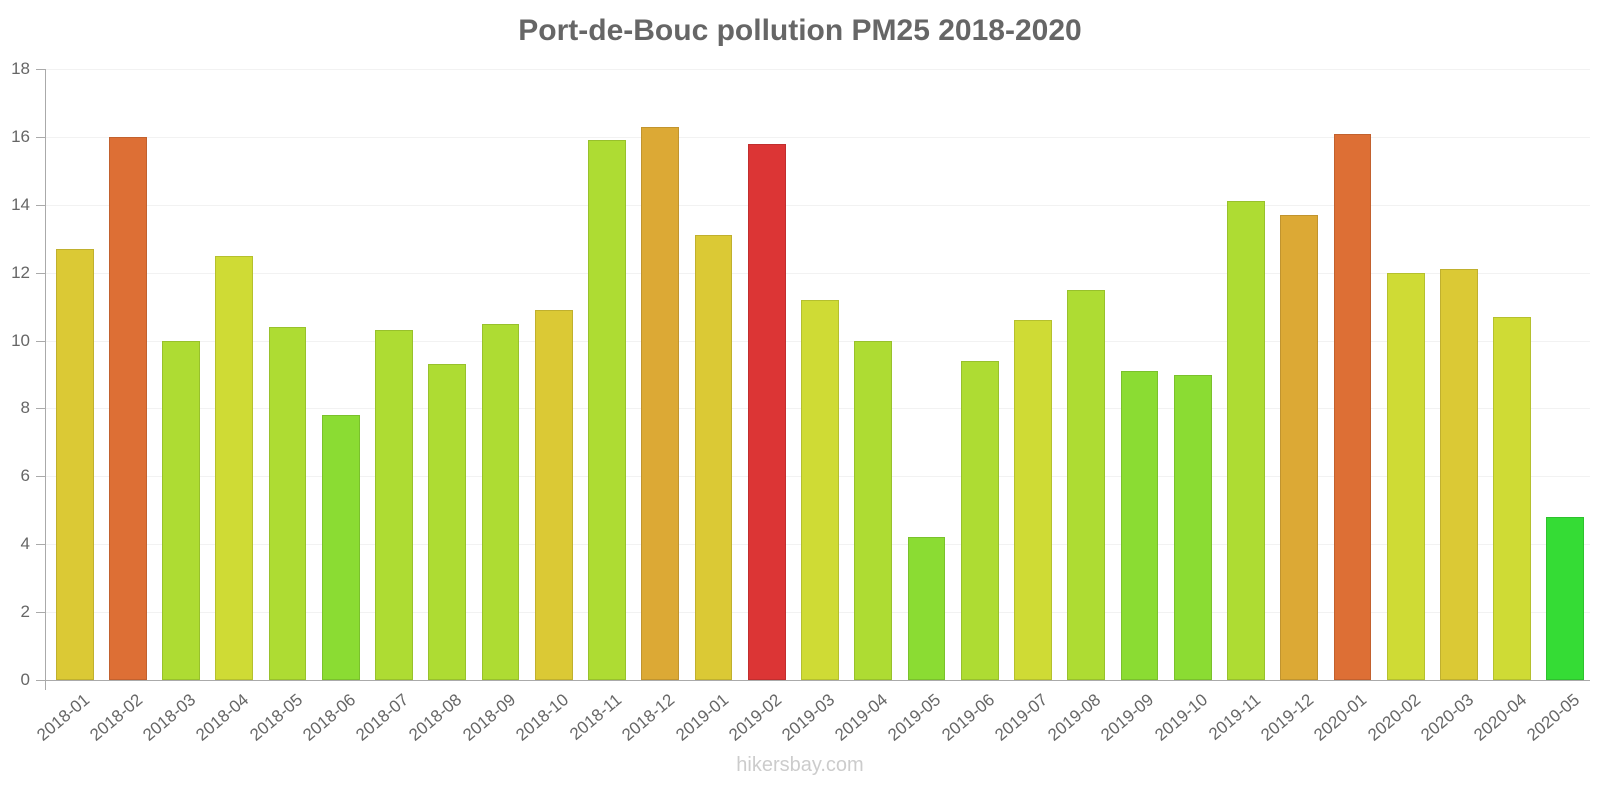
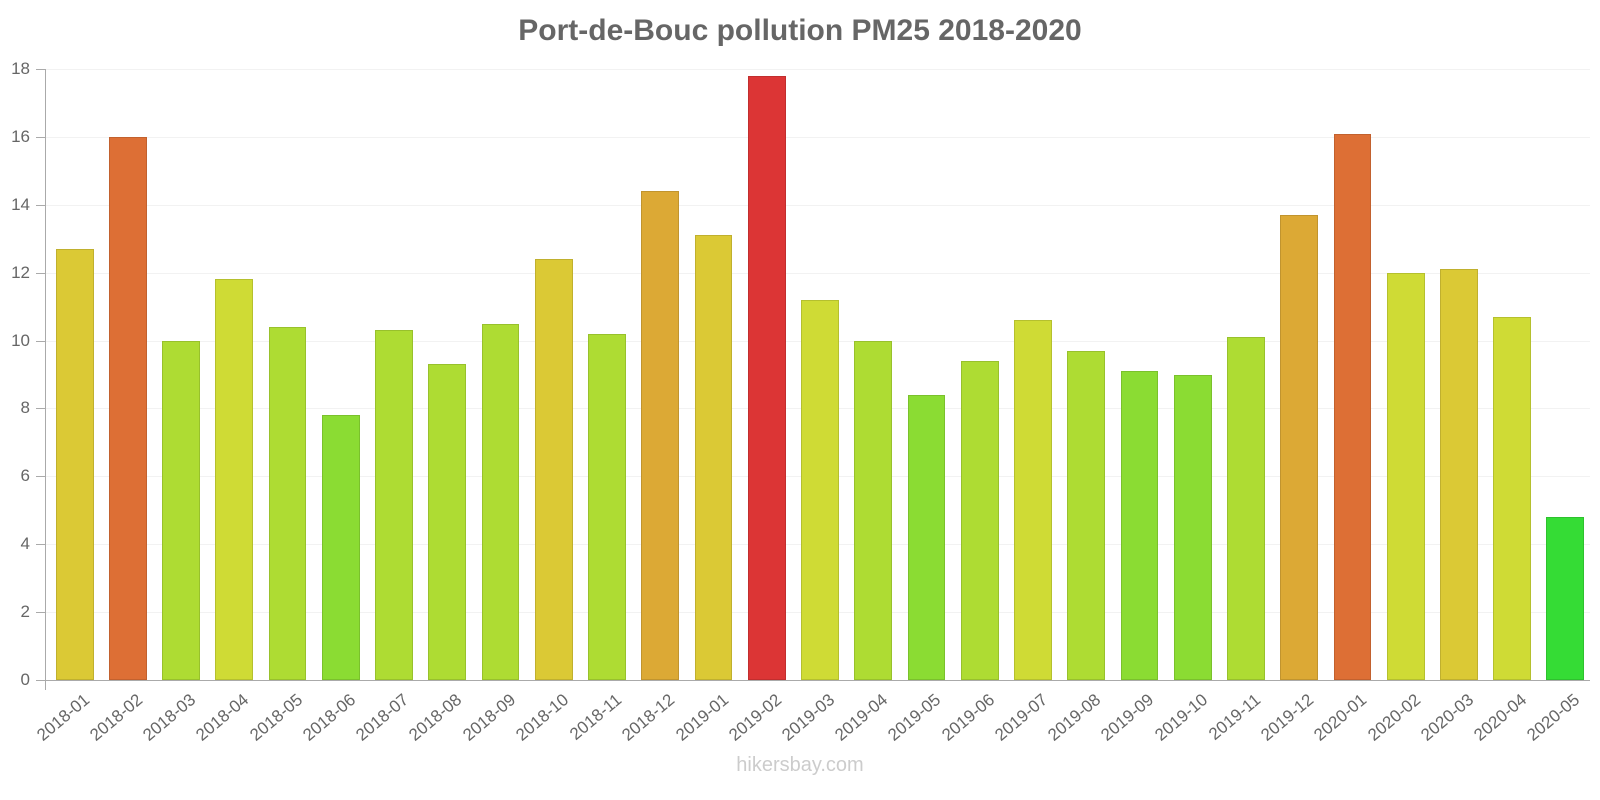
2018-04: 12.5 -> 11.8
2018-10: 10.9 -> 12.4
2018-11: 15.9 -> 10.2
2018-12: 16.3 -> 14.4
2019-02: 15.8 -> 17.8
2019-05: 4.2 -> 8.4
2019-08: 11.5 -> 9.7
2019-11: 14.1 -> 10.1
